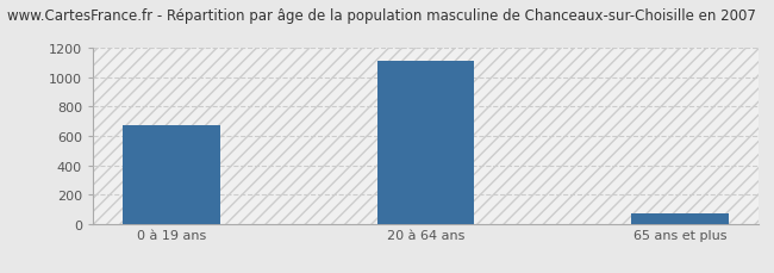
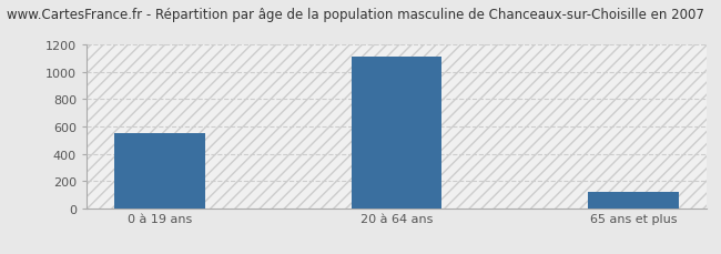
0 à 19 ans: 670 -> 560
65 ans et plus: 70 -> 120
